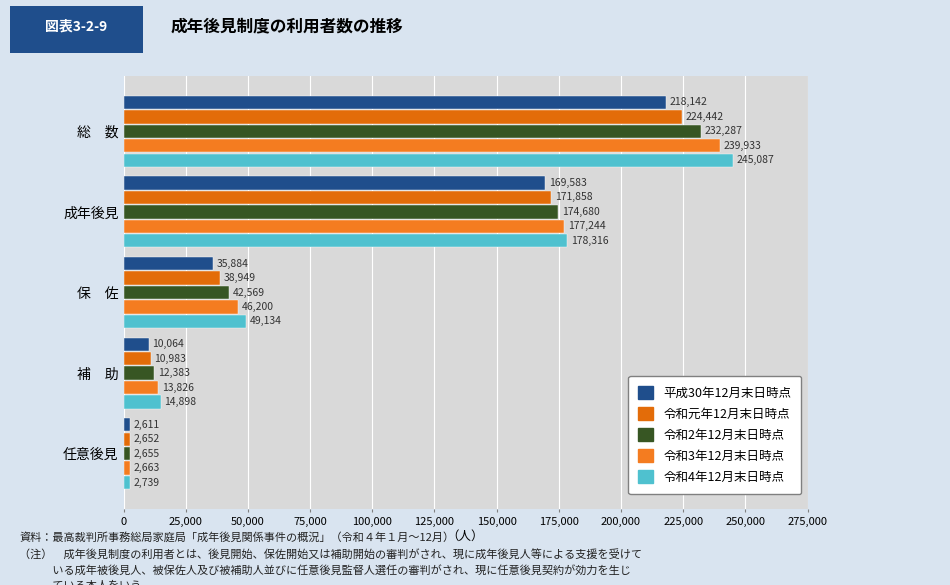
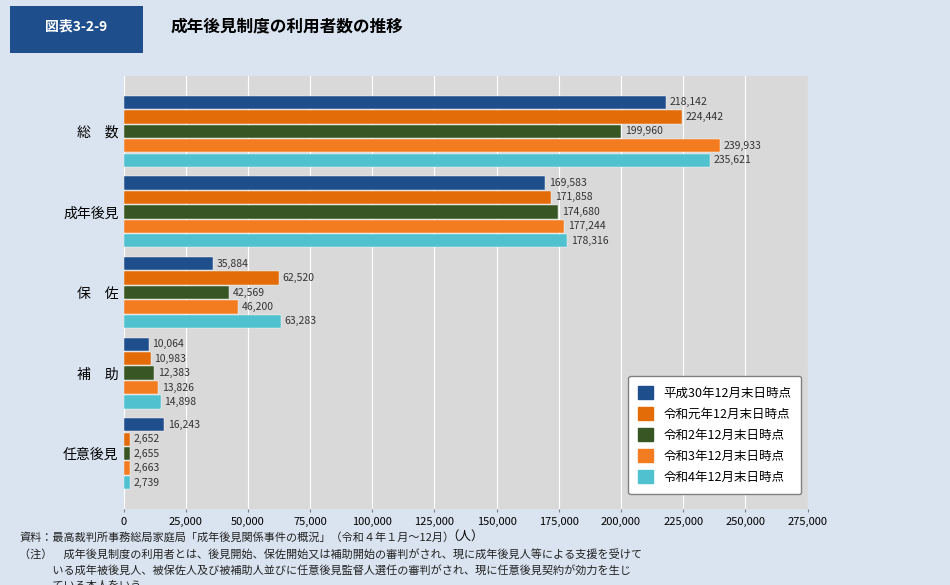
令和2年12月末日時点/総 数: 232,287 -> 199,960
令和4年12月末日時点/総 数: 245,087 -> 235,621
令和元年12月末日時点/保 佐: 38,949 -> 62,520
令和4年12月末日時点/保 佐: 49,134 -> 63,283
平成30年12月末日時点/任意後見: 2,611 -> 16,243
